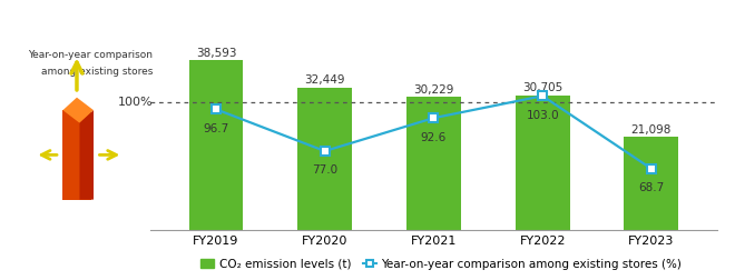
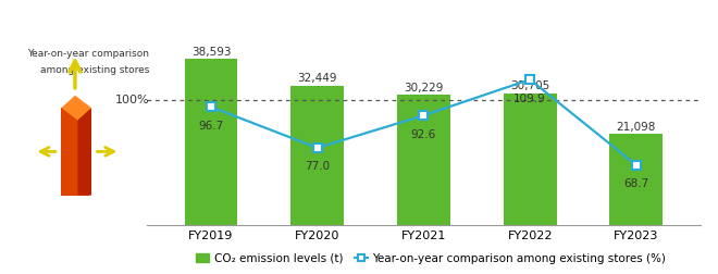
Year-on-year comparison among existing stores (%)/FY2022: 103.0 -> 109.9
